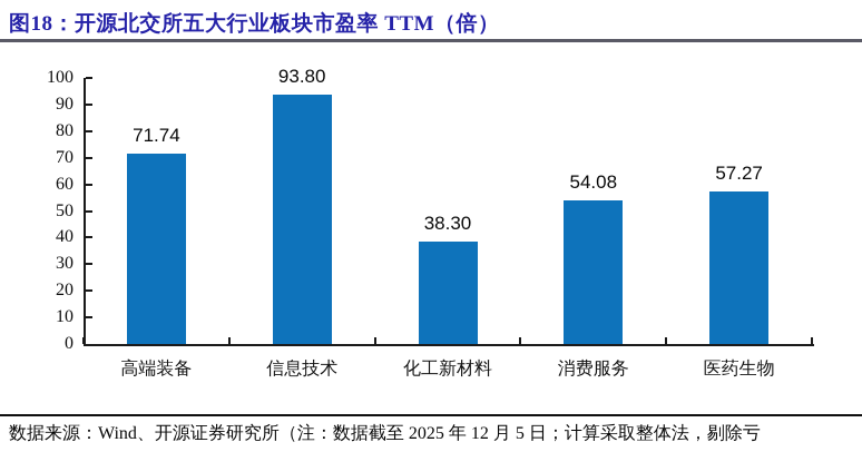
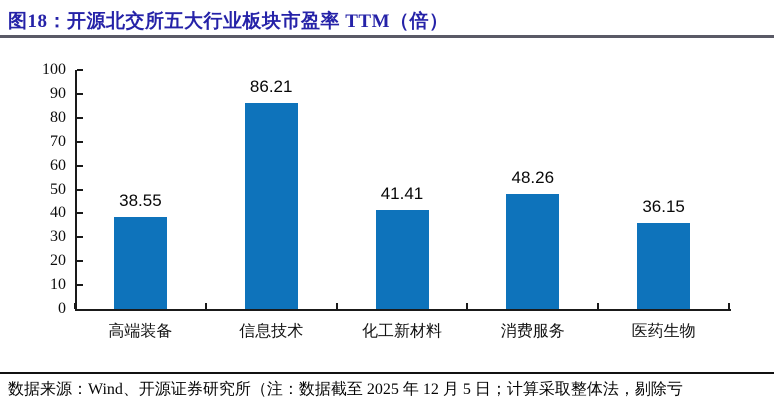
高端装备: 71.74 -> 38.55
信息技术: 93.80 -> 86.21
化工新材料: 38.30 -> 41.41
消费服务: 54.08 -> 48.26
医药生物: 57.27 -> 36.15
